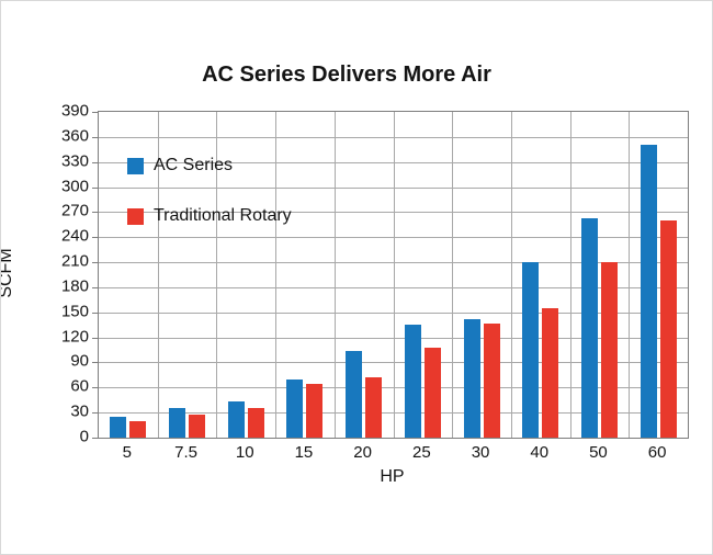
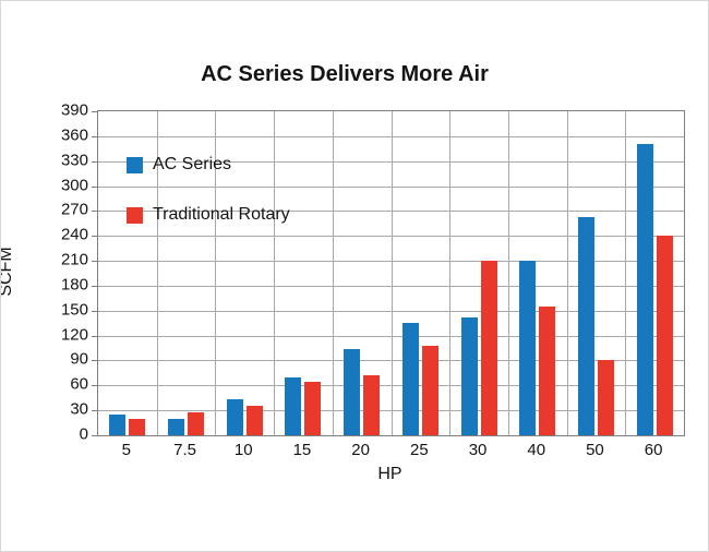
AC Series/7.5: 40 -> 20
Traditional Rotary/30: 140 -> 210
Traditional Rotary/50: 210 -> 90
Traditional Rotary/60: 260 -> 240
